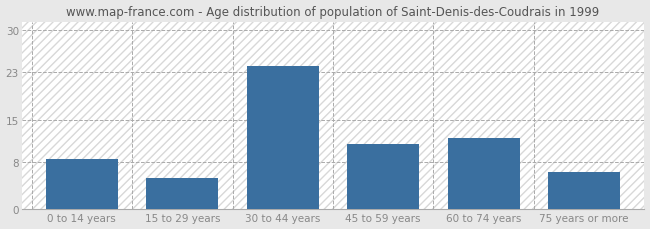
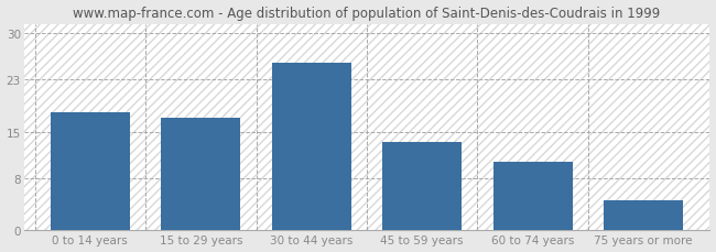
0 to 14 years: 8.4 -> 18.0
15 to 29 years: 5.2 -> 17.2
30 to 44 years: 24.0 -> 25.5
45 to 59 years: 11.0 -> 13.5
60 to 74 years: 12.0 -> 10.5
75 years or more: 6.2 -> 4.5
